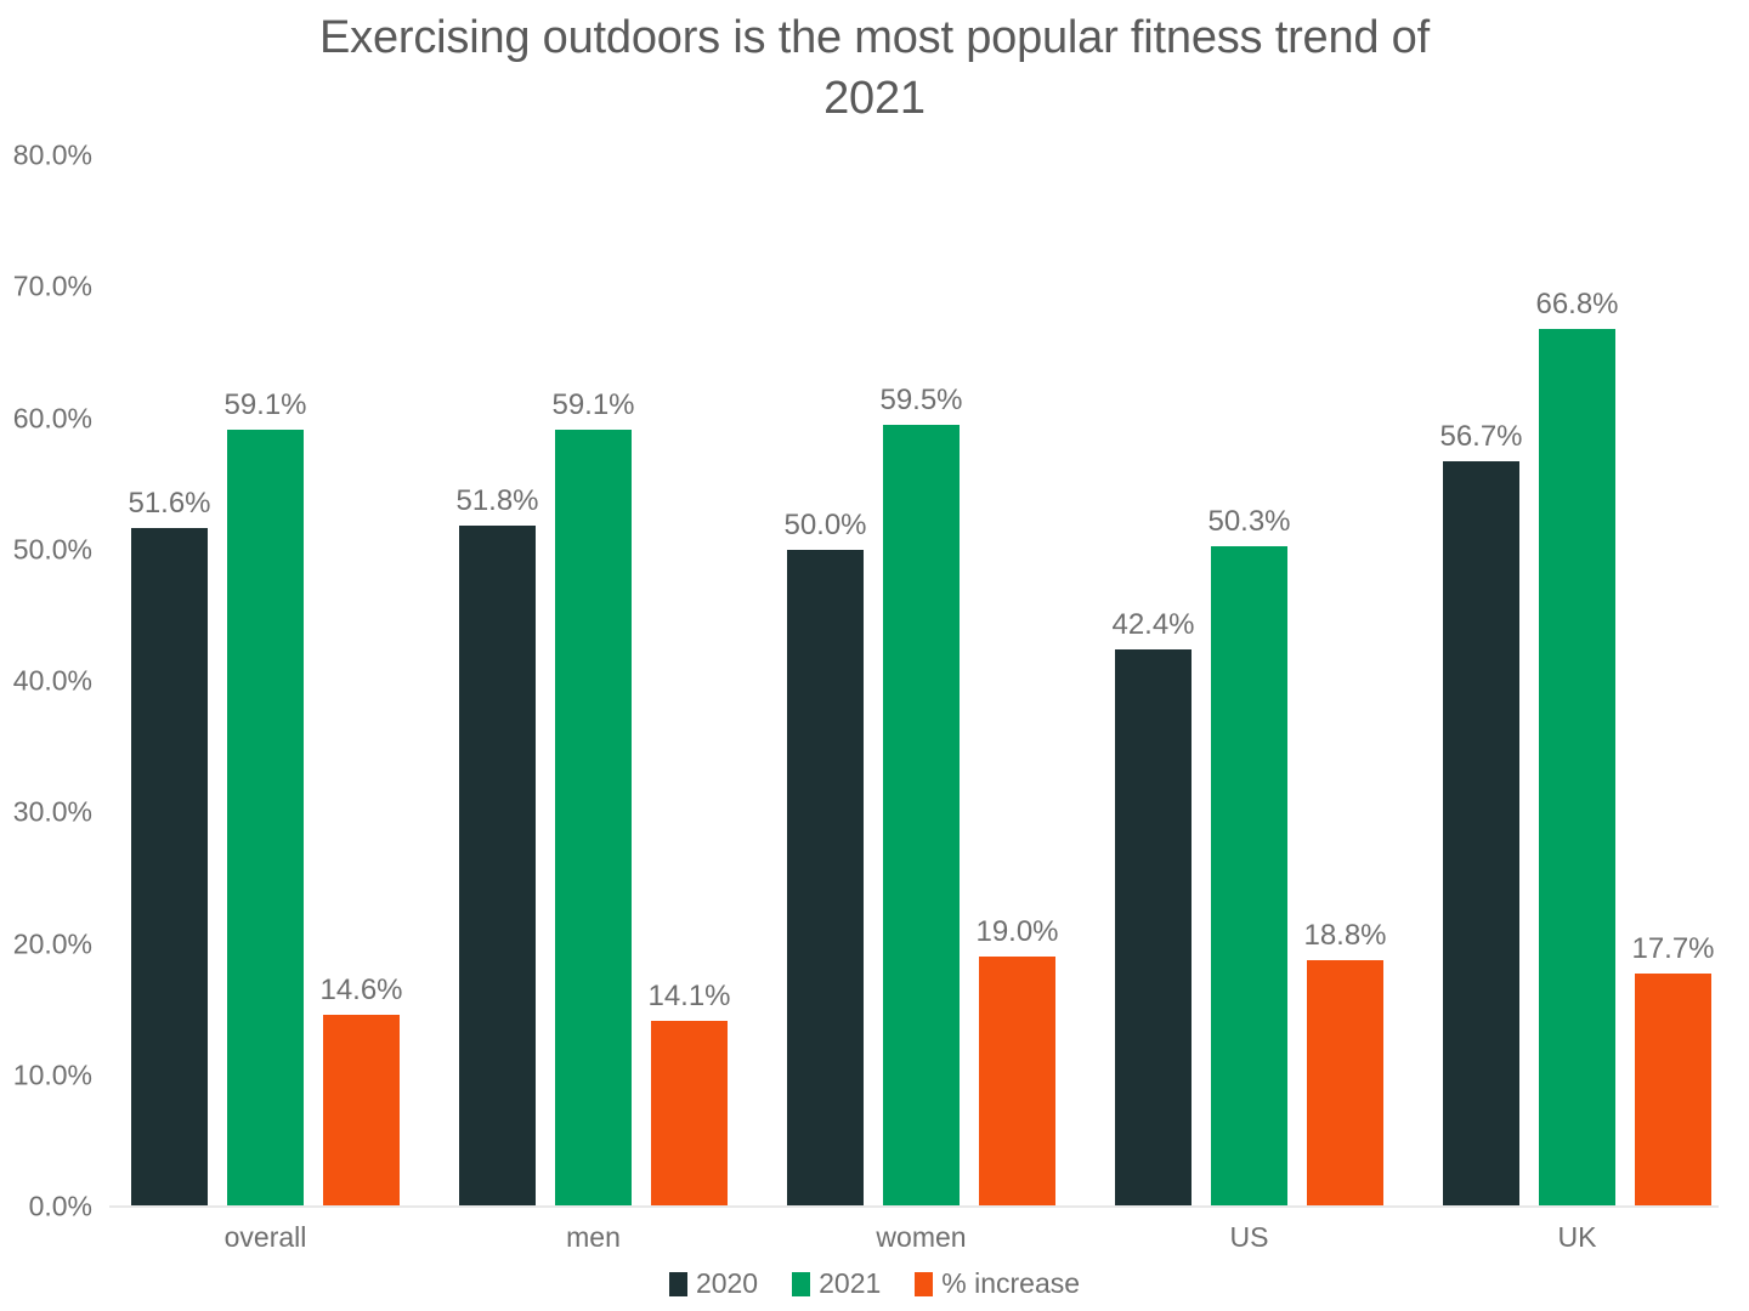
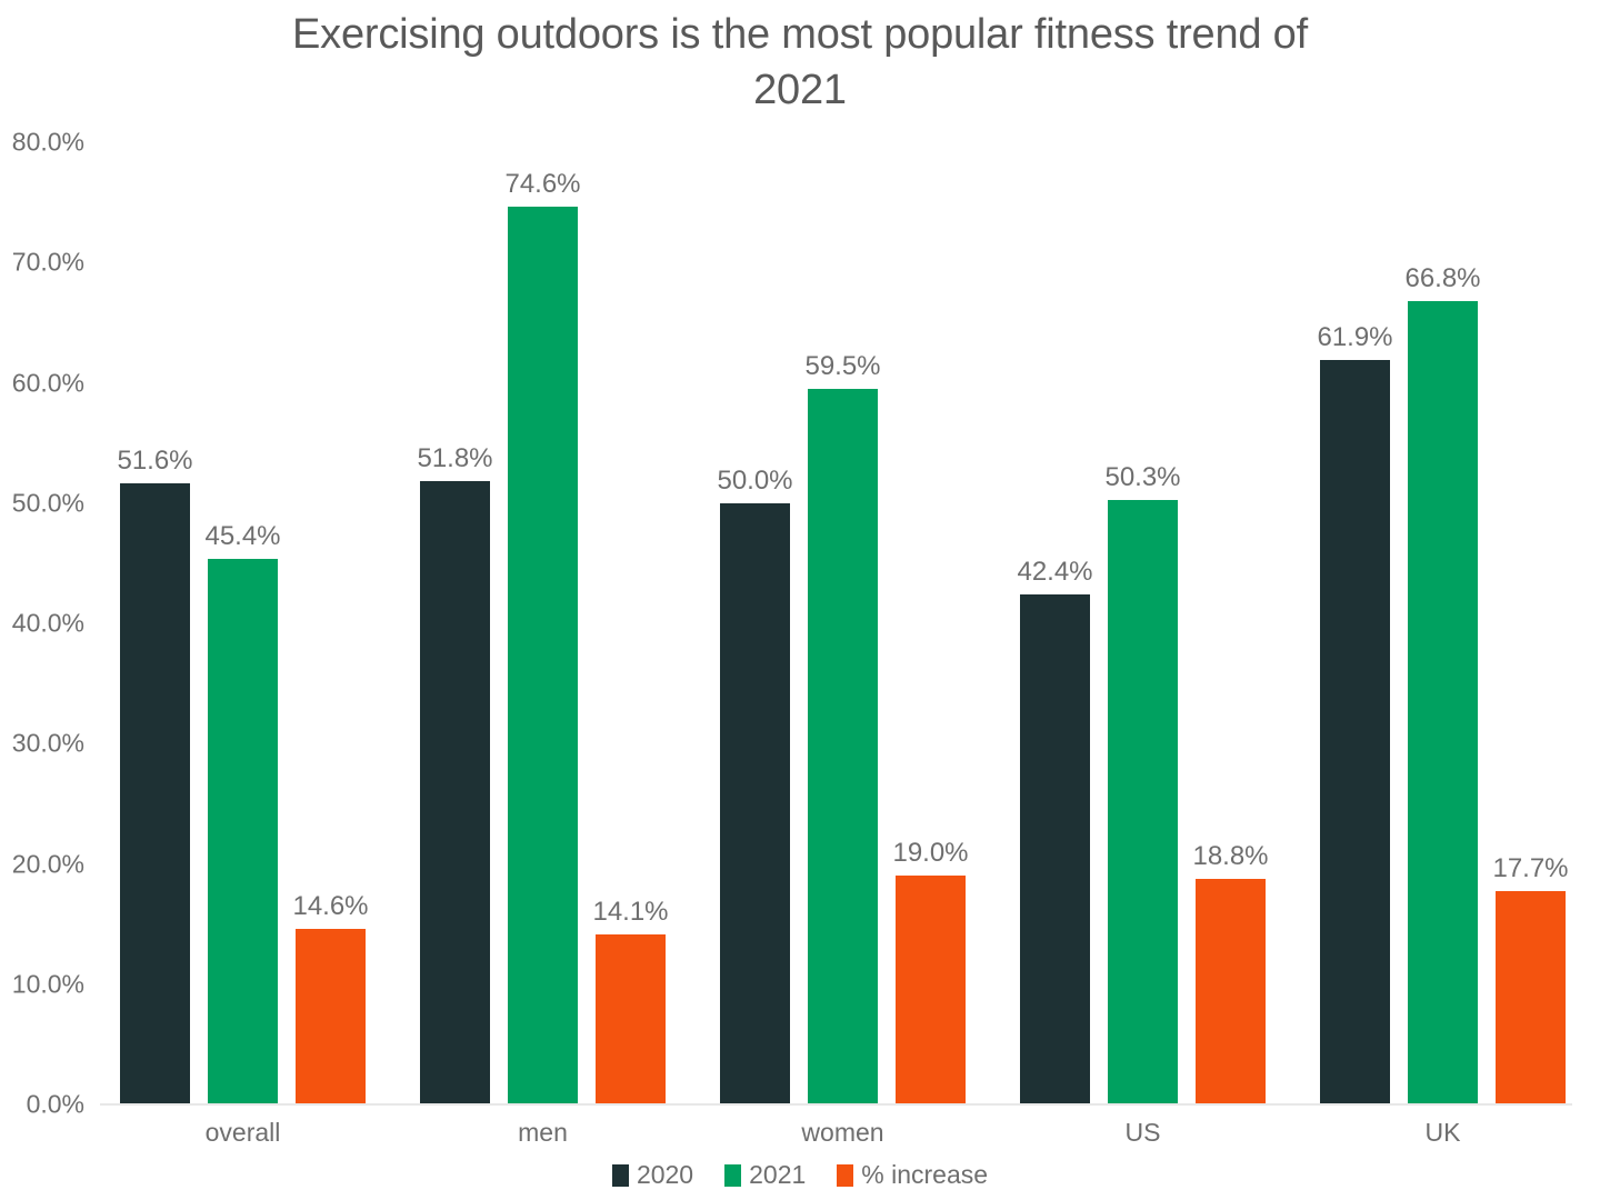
2021/overall: 59.1% -> 45.4%
2021/men: 59.1% -> 74.6%
2020/UK: 56.7% -> 61.9%
